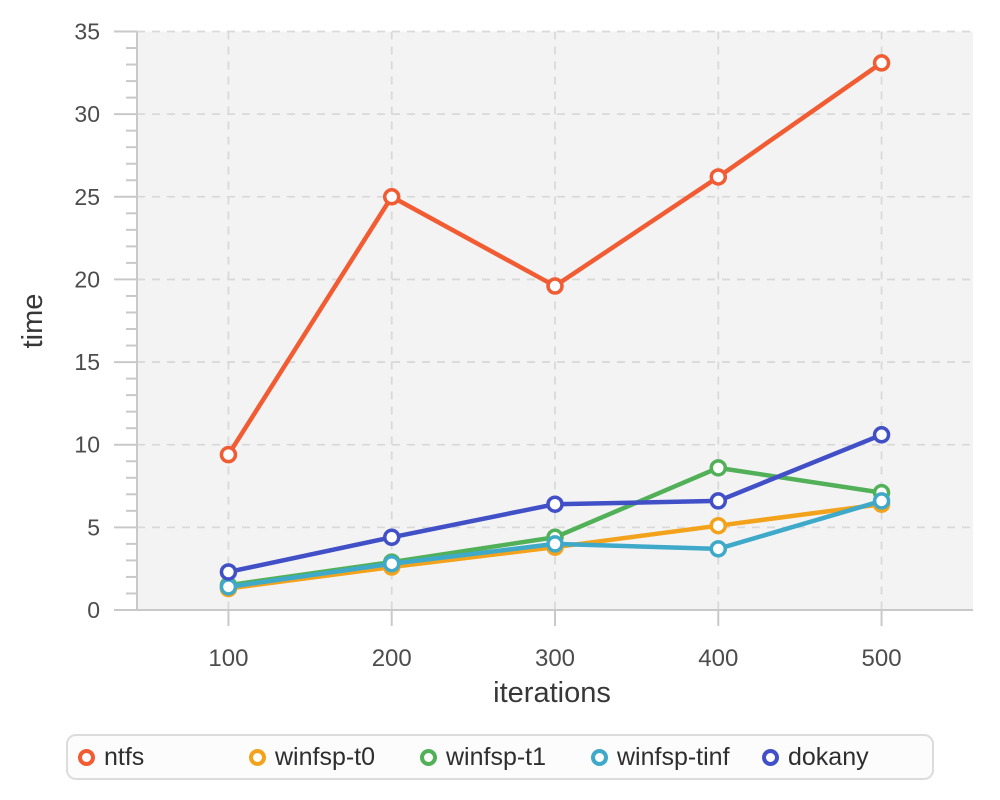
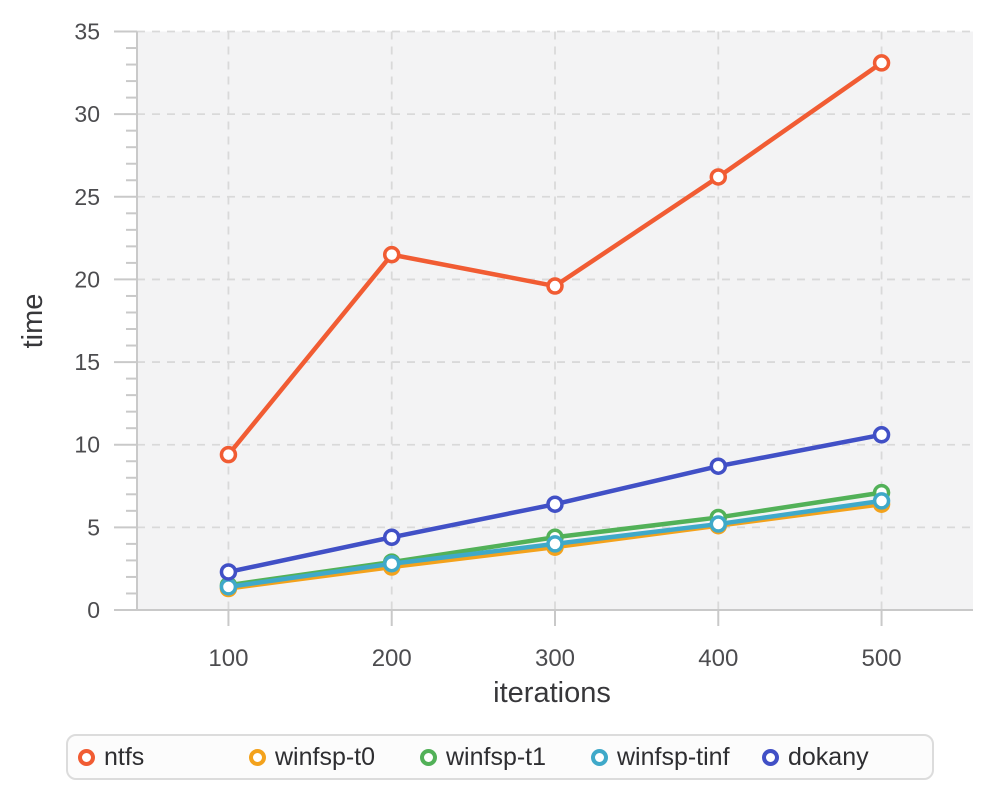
ntfs/200: 25.0 -> 21.5
winfsp-t1/400: 8.6 -> 5.6
winfsp-tinf/400: 3.7 -> 5.2
dokany/400: 6.6 -> 8.7
